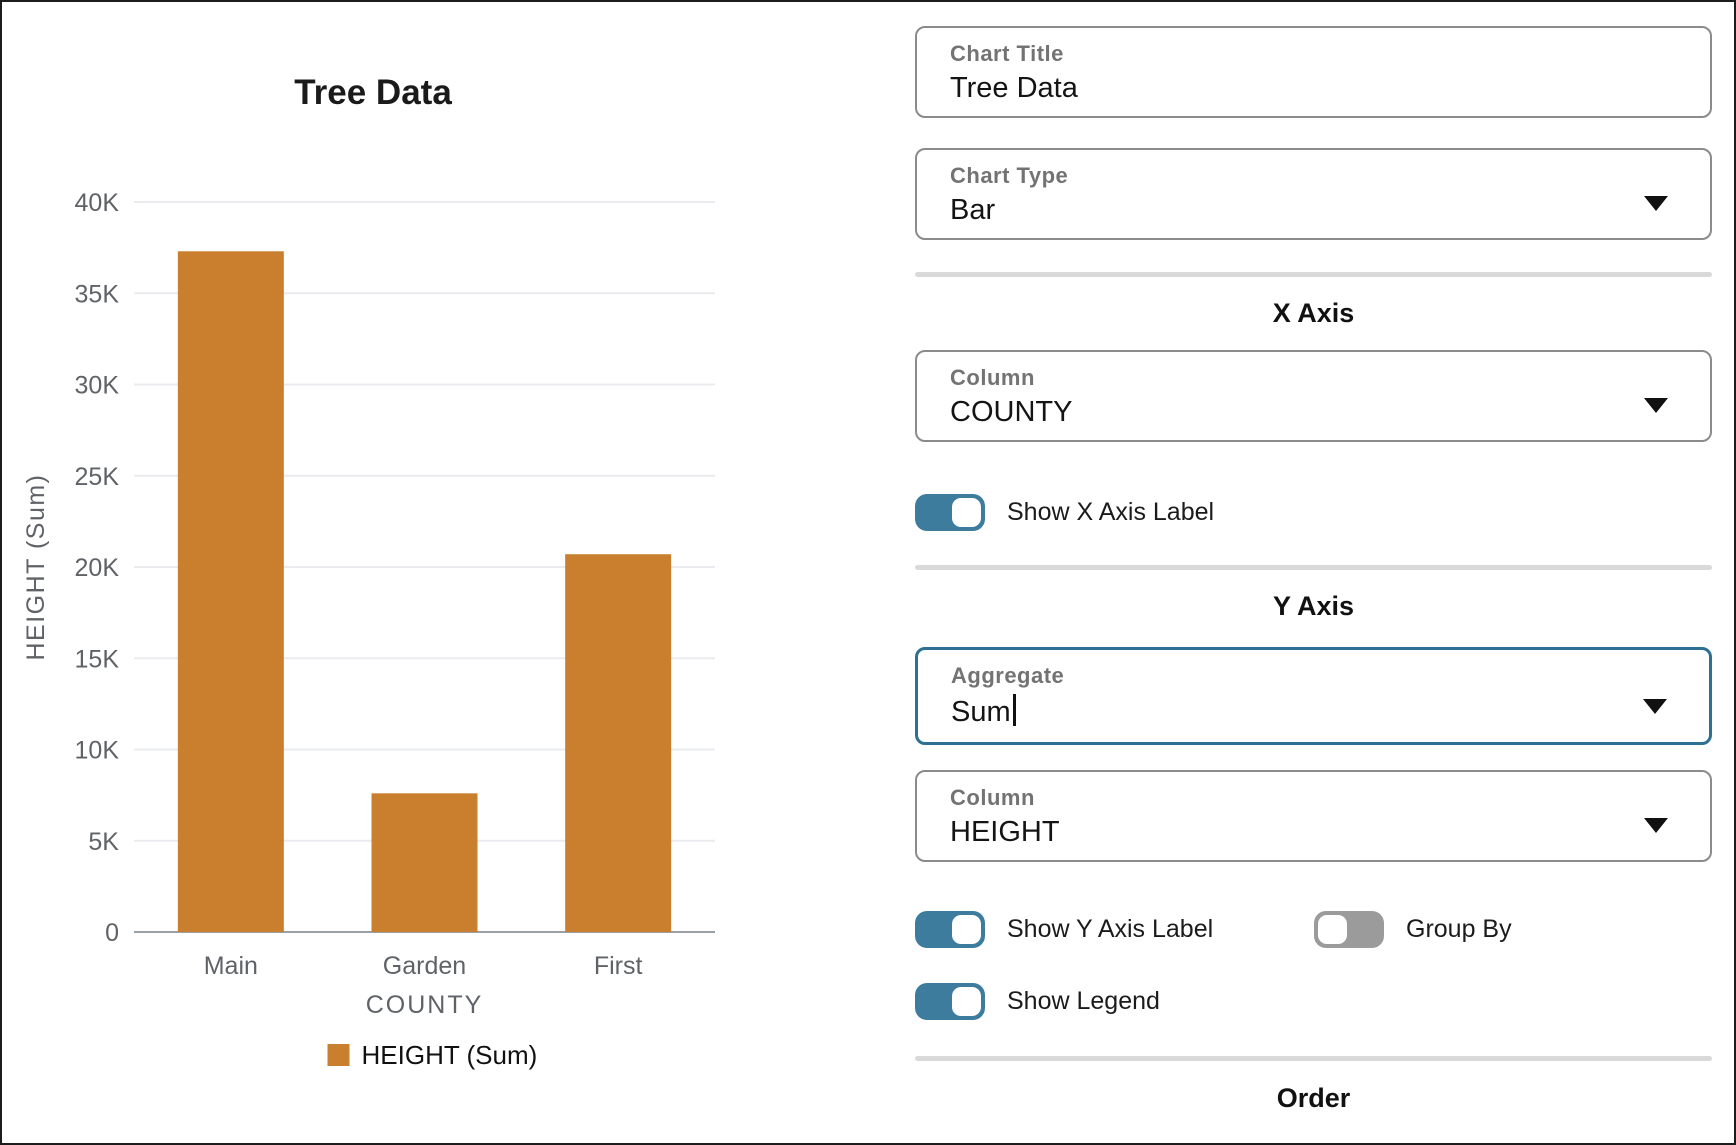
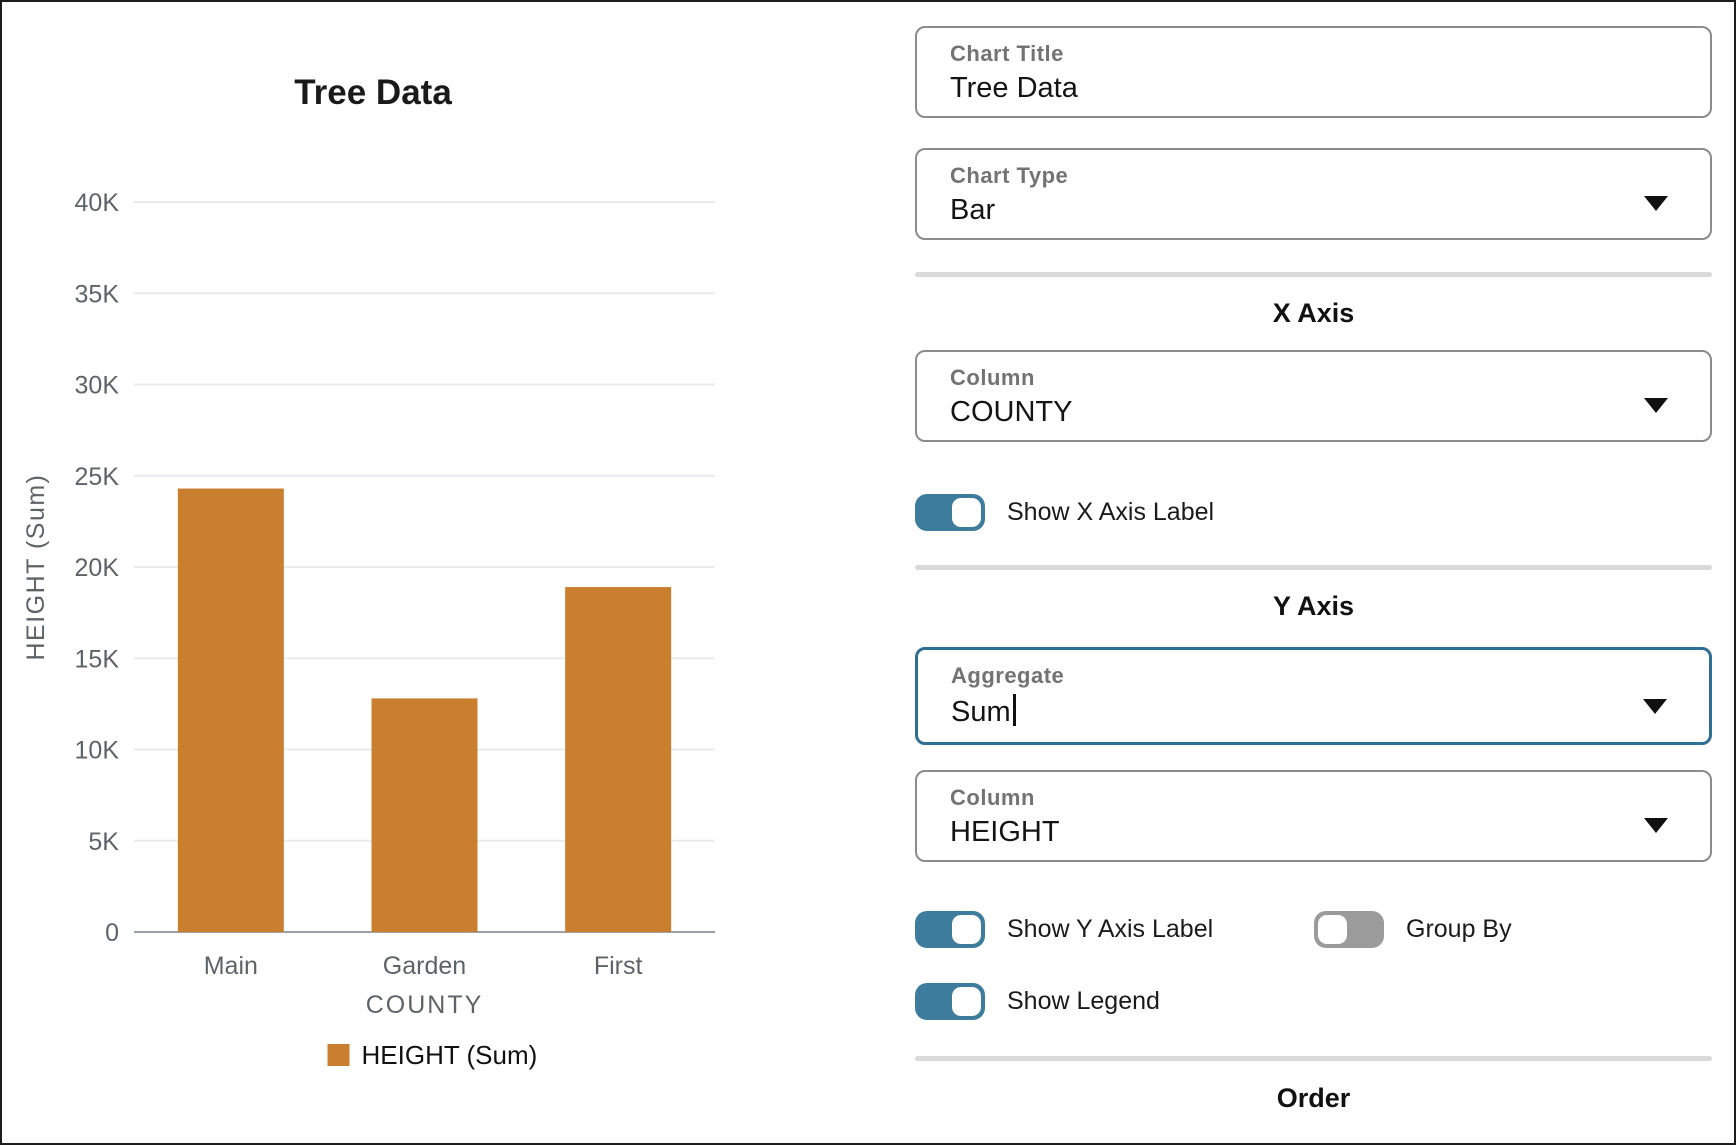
Main: 37.3K -> 24.3K
Garden: 7.6K -> 12.8K
First: 20.7K -> 18.9K
